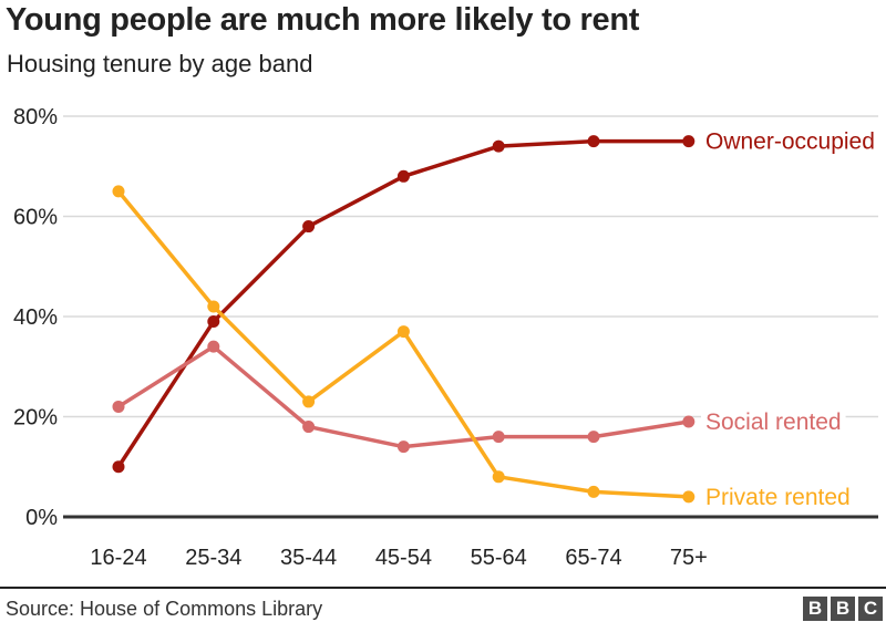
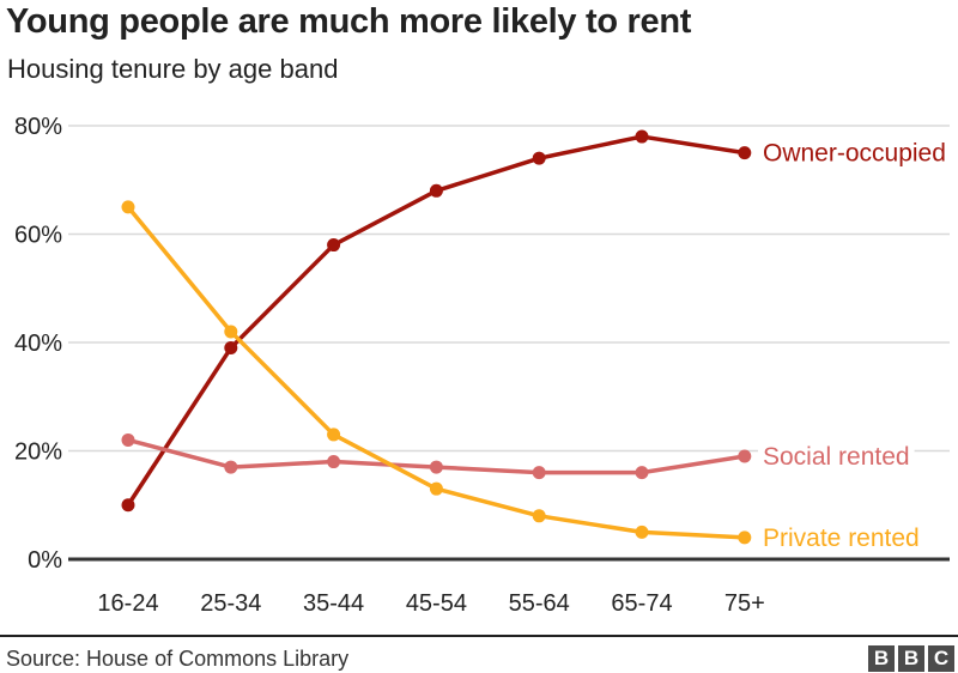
Social rented/25-34: 34% -> 17%
Social rented/45-54: 14% -> 17%
Private rented/45-54: 37% -> 13%
Owner-occupied/65-74: 75% -> 78%
